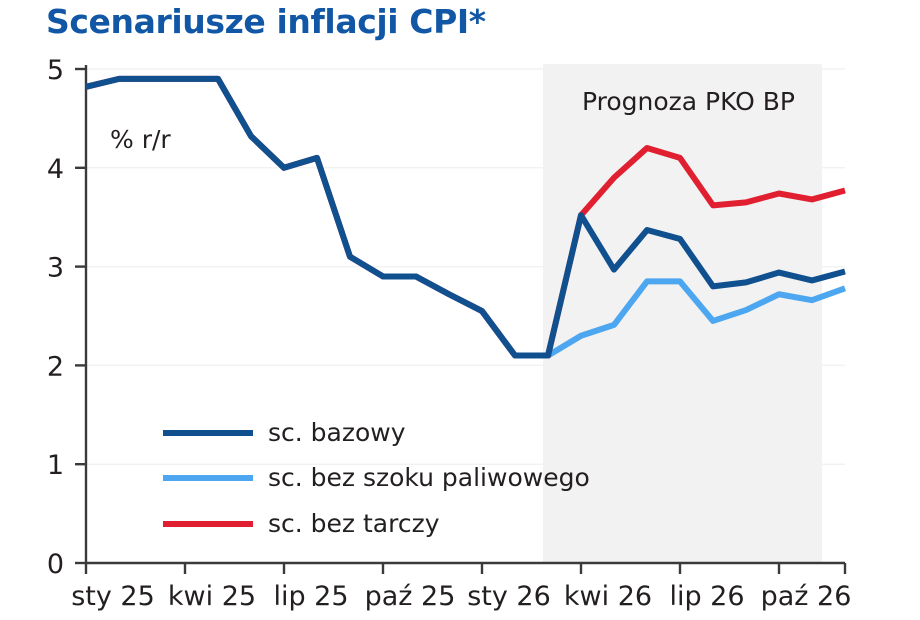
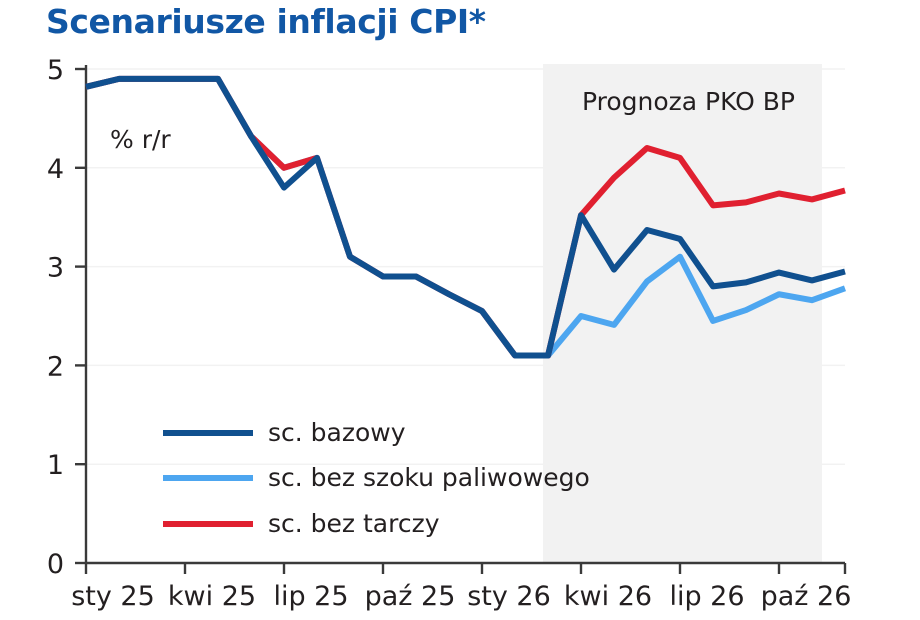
sc. bazowy/lip 25: 4.0 -> 3.8
sc. bez szoku paliwowego/kwi 26: 2.3 -> 2.5
sc. bez szoku paliwowego/lip 26: 2.9 -> 3.1
